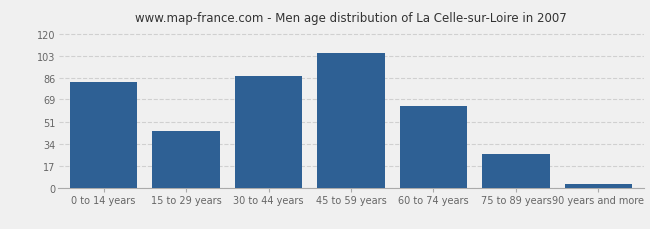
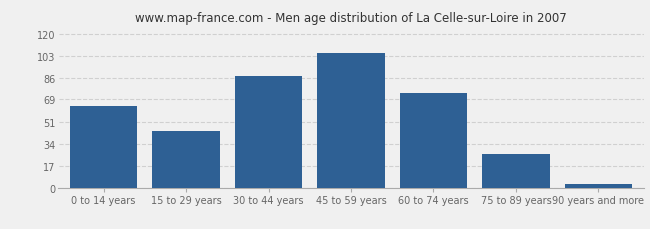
0 to 14 years: 83 -> 64
60 to 74 years: 64 -> 74
